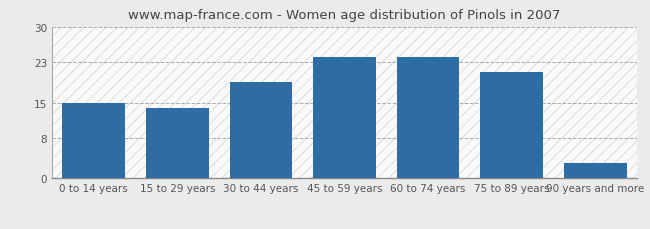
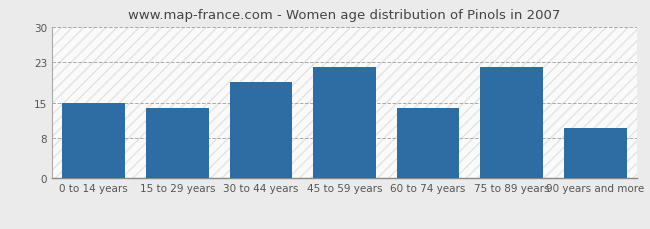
45 to 59 years: 24 -> 22
60 to 74 years: 24 -> 14
75 to 89 years: 21 -> 22
90 years and more: 3 -> 10
